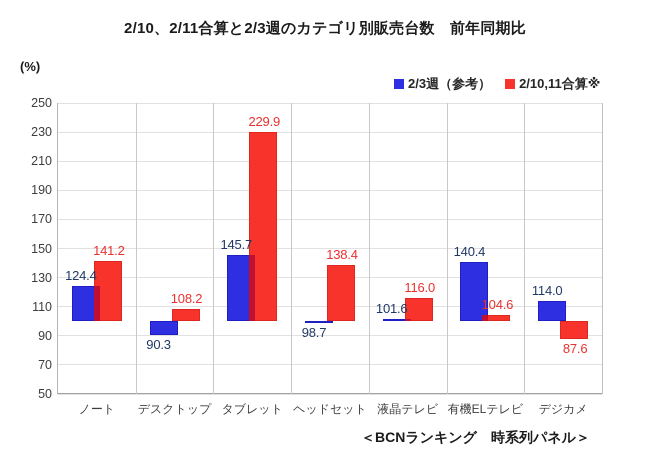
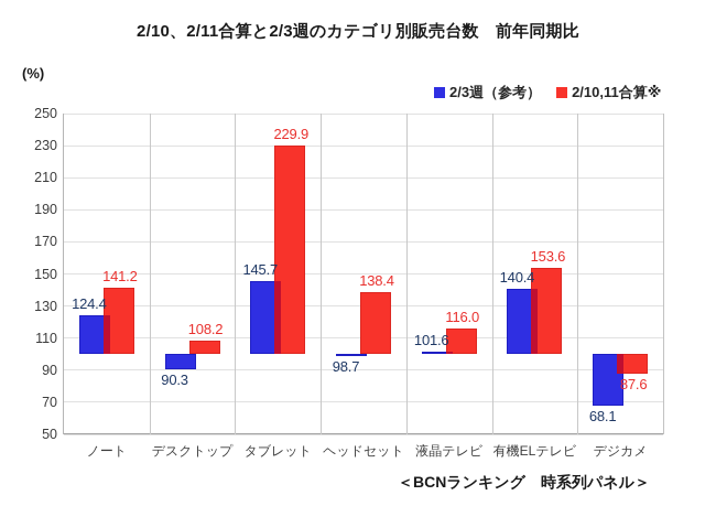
2/10,11合算※/有機ELテレビ: 104.6 -> 153.6
2/3週（参考）/デジカメ: 114.0 -> 68.1
